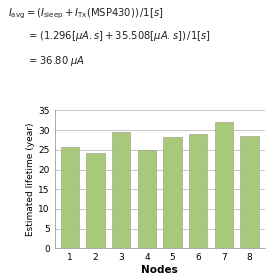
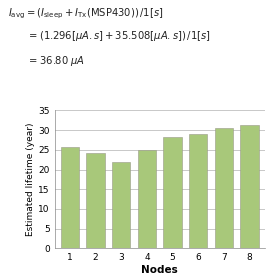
3: 29.5 -> 21.8
7: 32.0 -> 30.5
8: 28.5 -> 31.2
